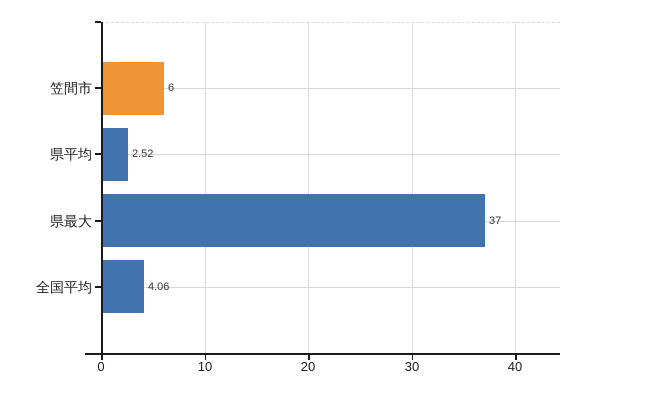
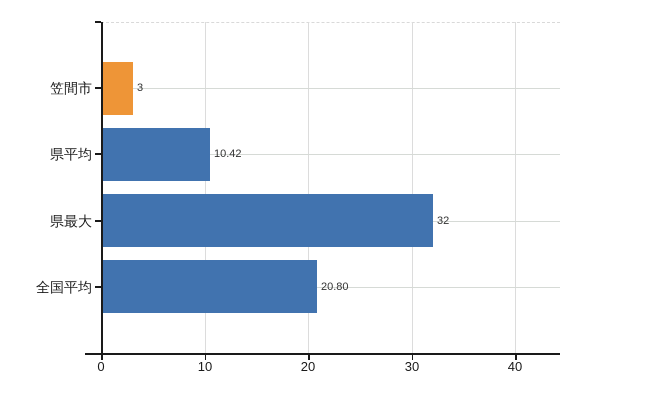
笠間市: 6 -> 3
県平均: 2.52 -> 10.42
県最大: 37 -> 32
全国平均: 4.06 -> 20.80
